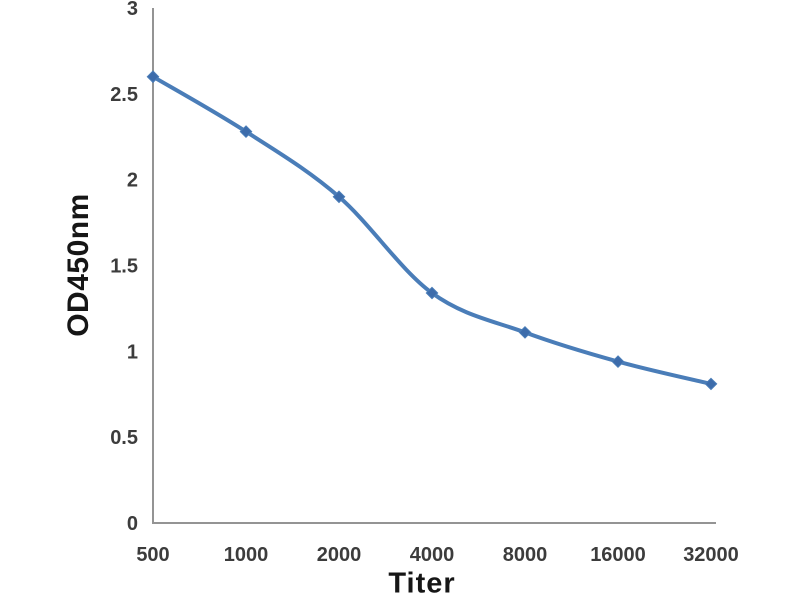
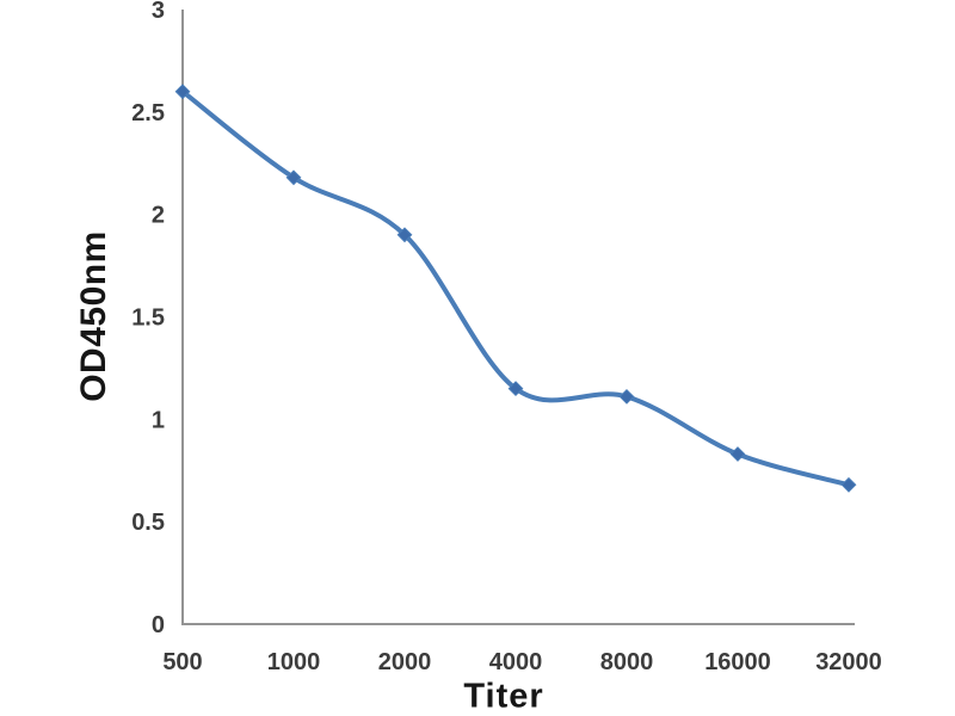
1000: 2.28 -> 2.18
4000: 1.34 -> 1.15
16000: 0.94 -> 0.83
32000: 0.81 -> 0.68
